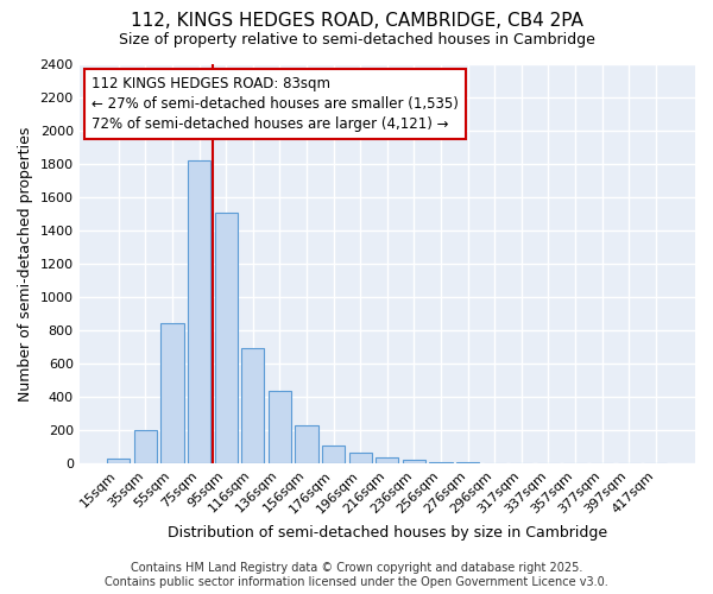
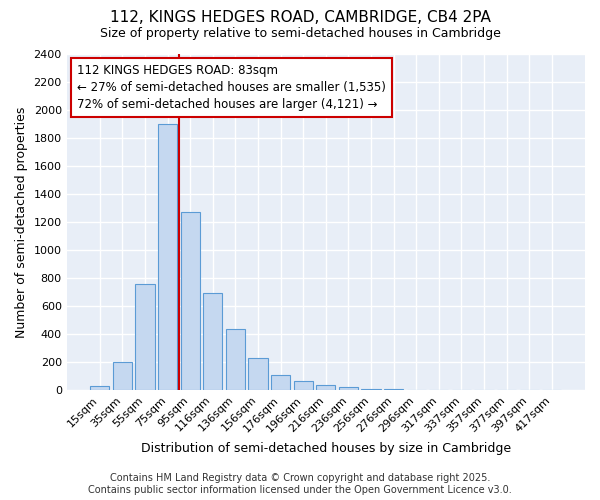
55sqm: 840 -> 760
75sqm: 1820 -> 1900
95sqm: 1510 -> 1270
